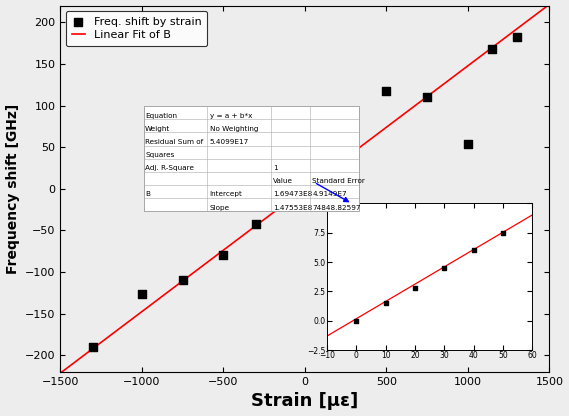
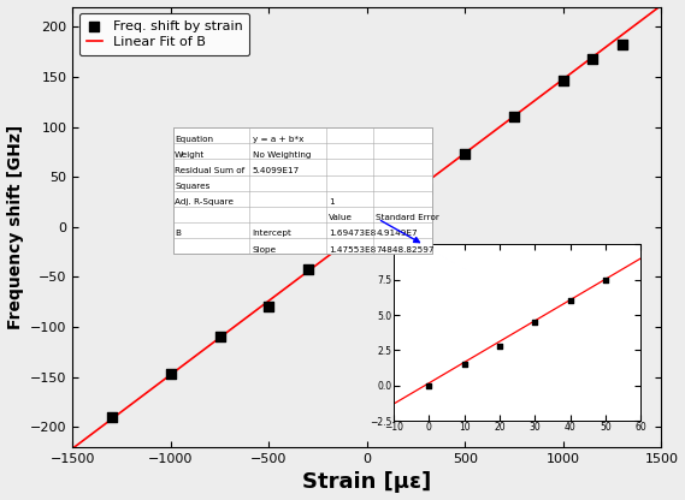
−1000: -126 -> -147
500: 118 -> 73
1000: 54 -> 146
